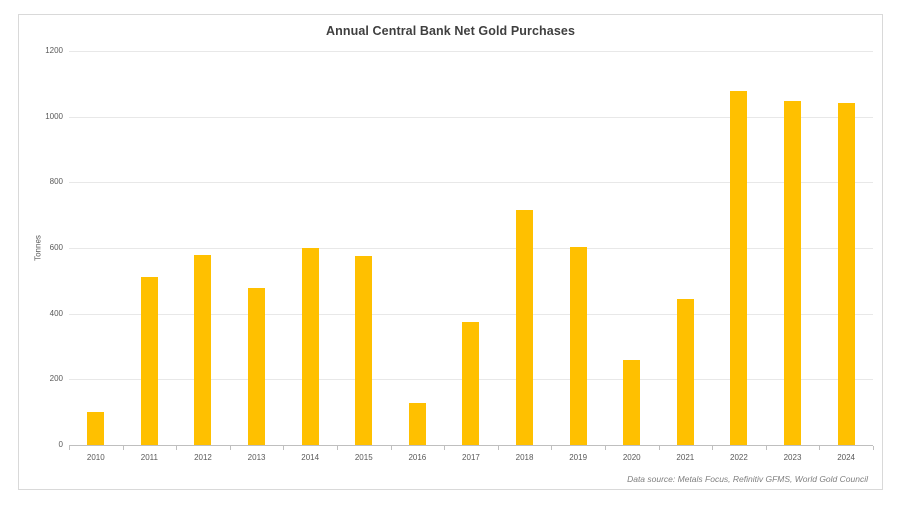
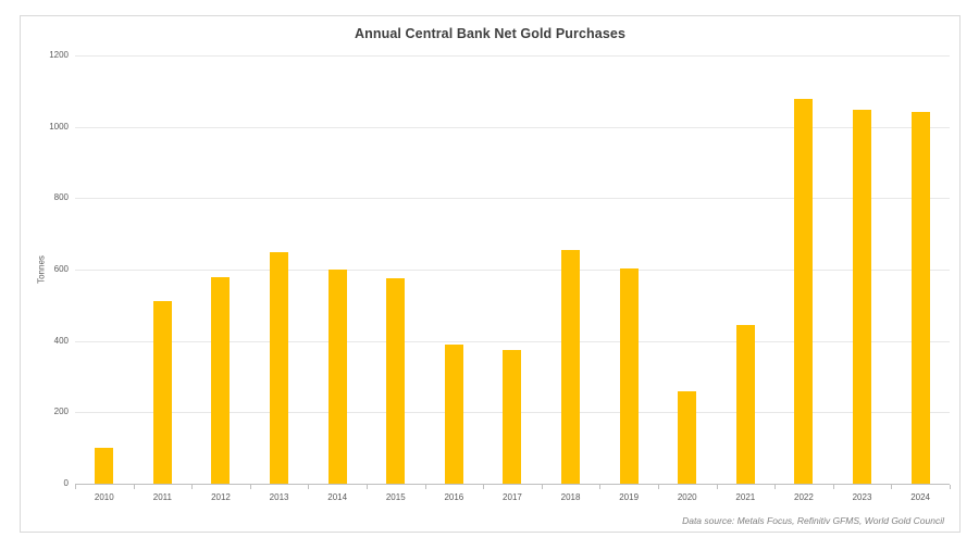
2013: 480 -> 650
2016: 130 -> 390
2018: 720 -> 660
